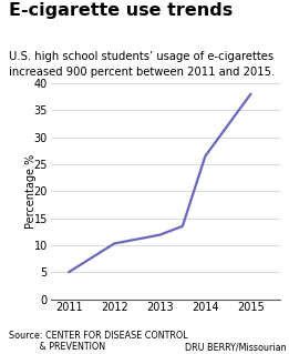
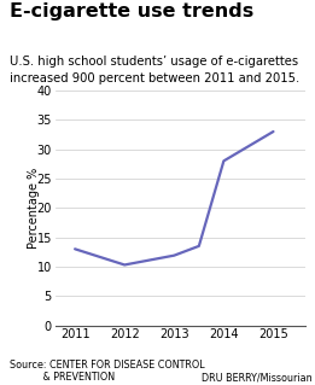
2011: 5.0 -> 13.0
2014: 26.5 -> 28.0
2015: 38.0 -> 33.0
